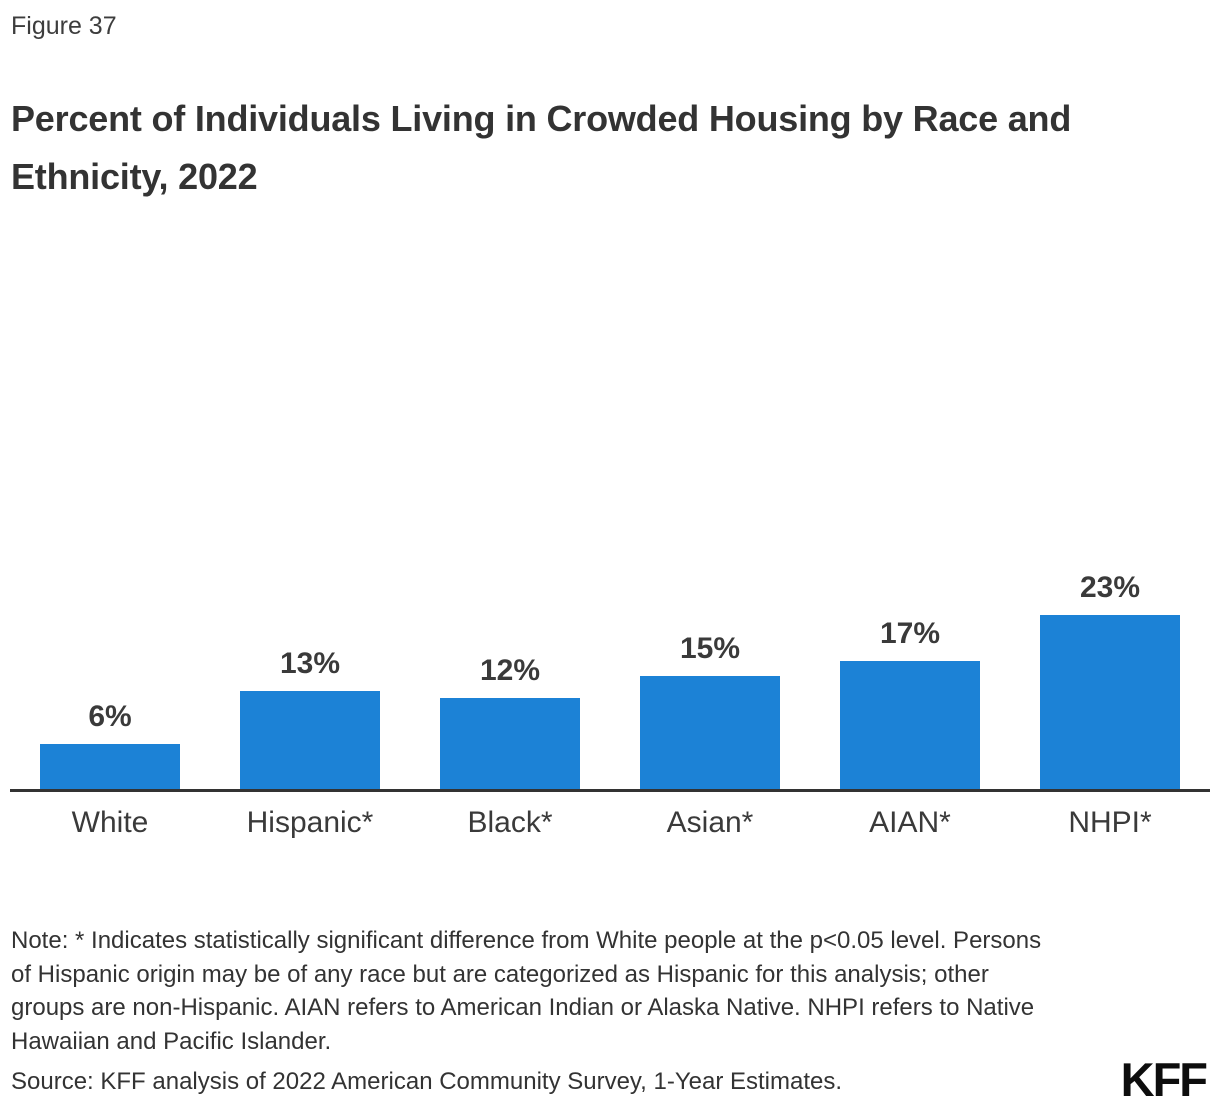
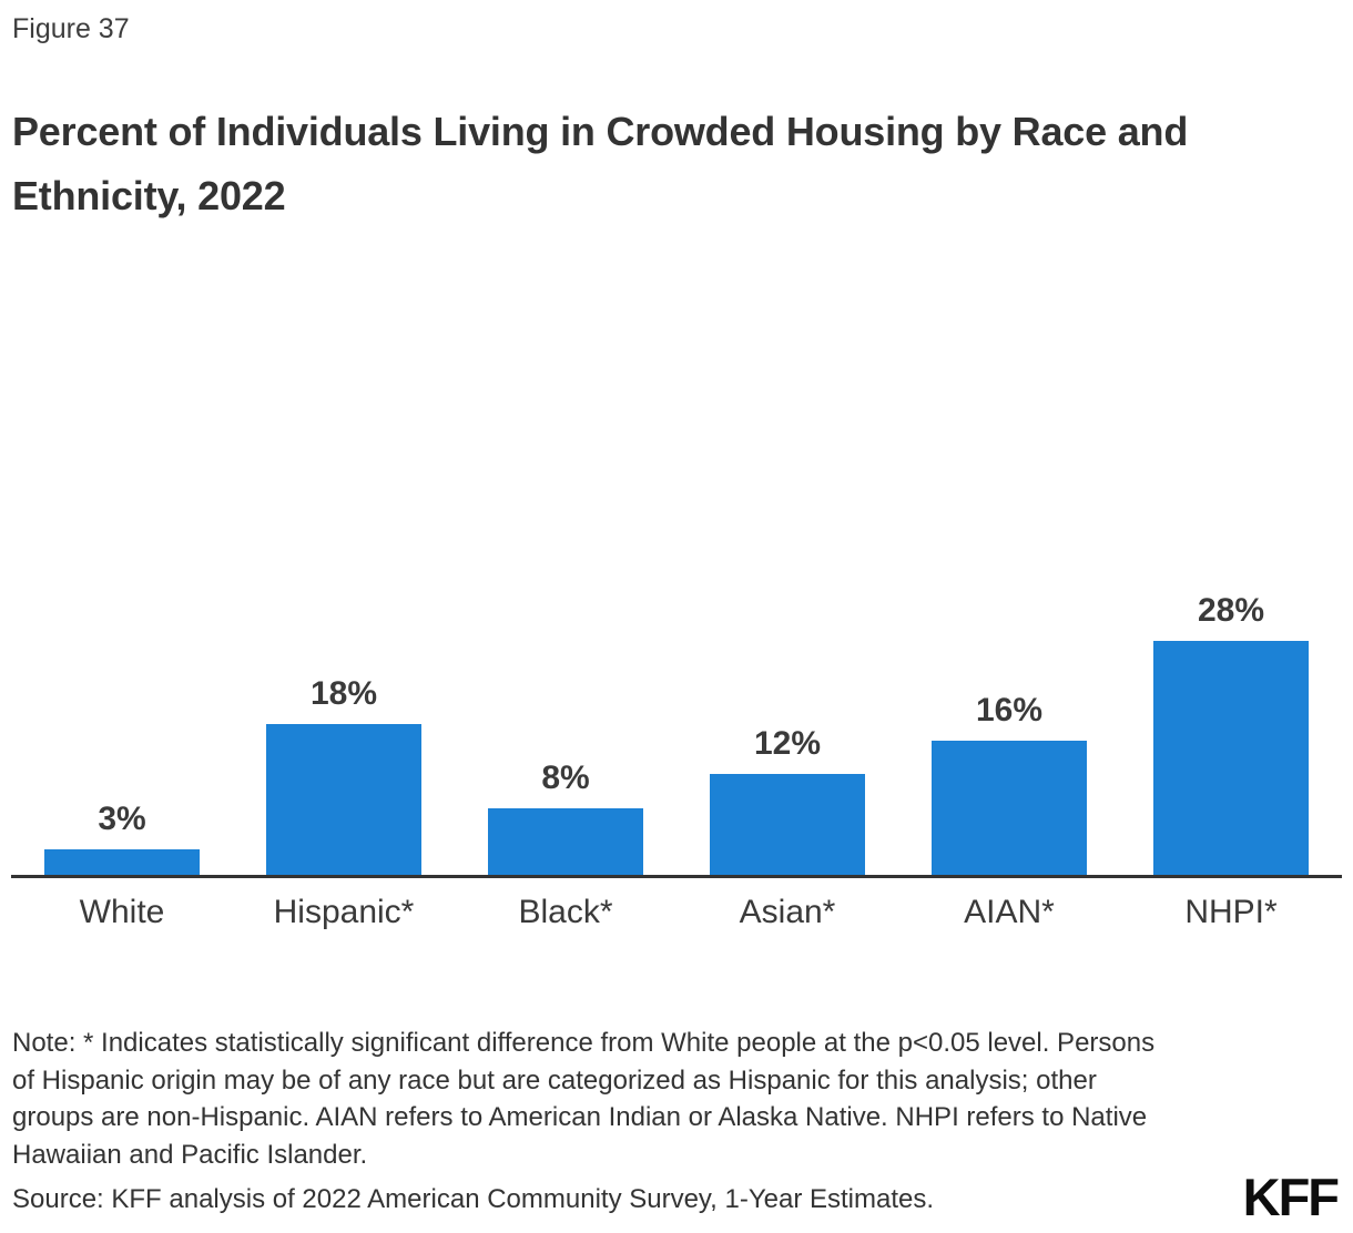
White: 6% -> 3%
Hispanic*: 13% -> 18%
Black*: 12% -> 8%
Asian*: 15% -> 12%
AIAN*: 17% -> 16%
NHPI*: 23% -> 28%
